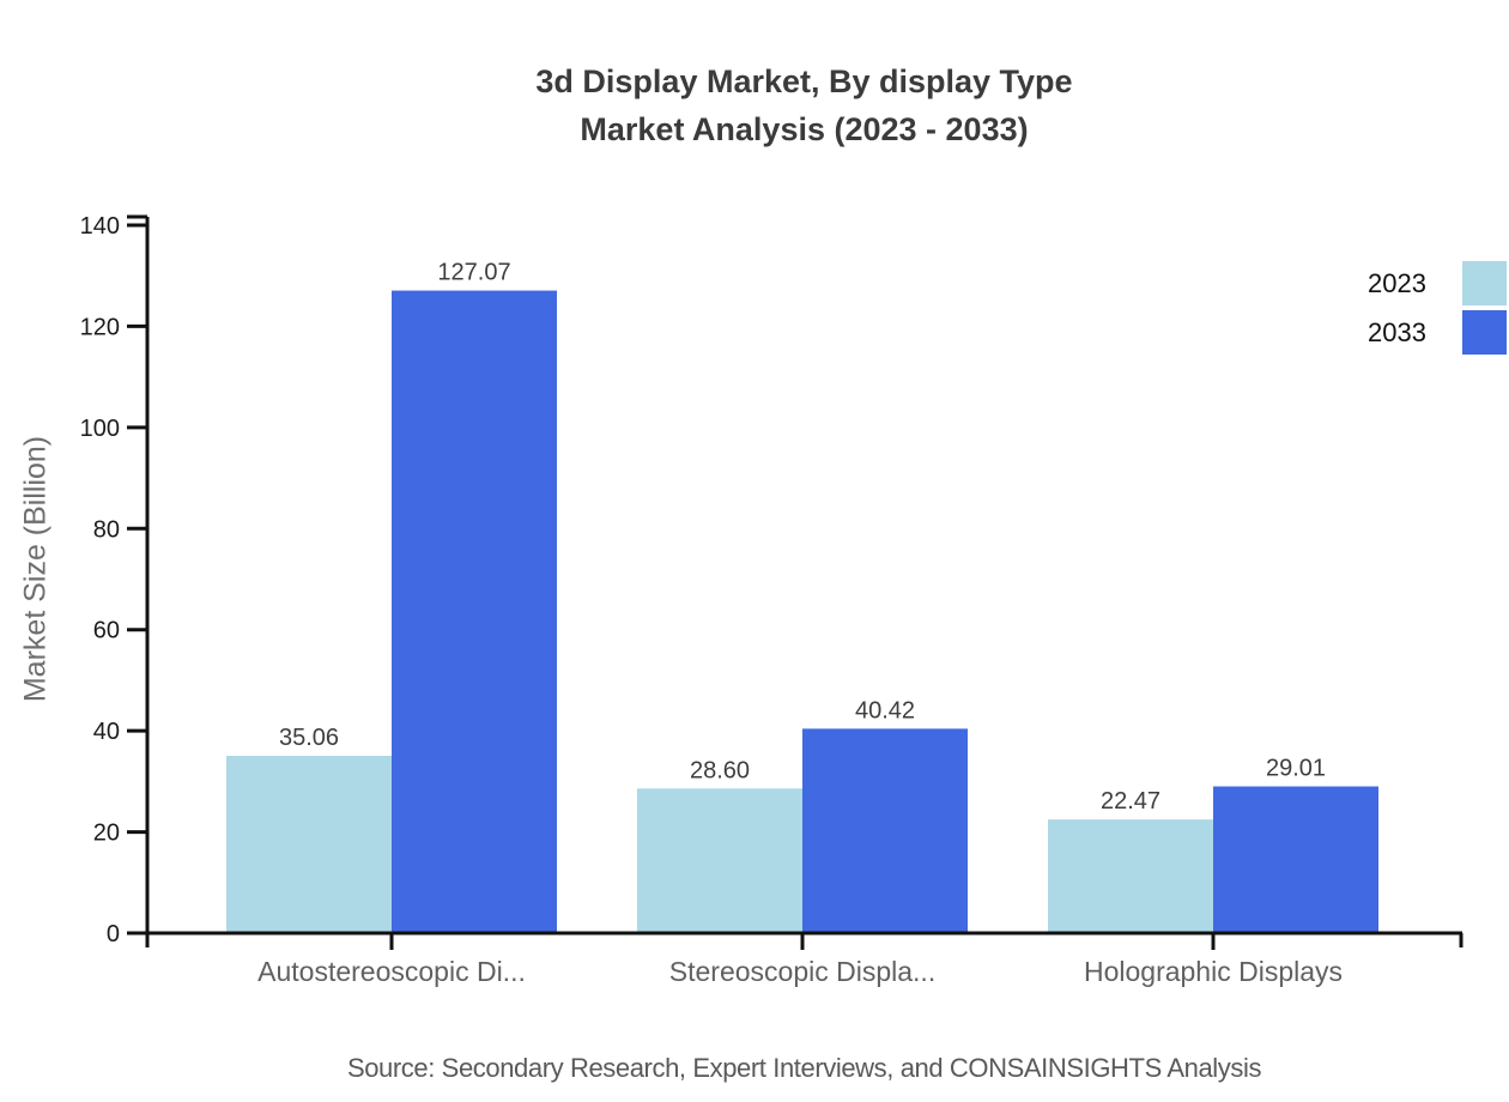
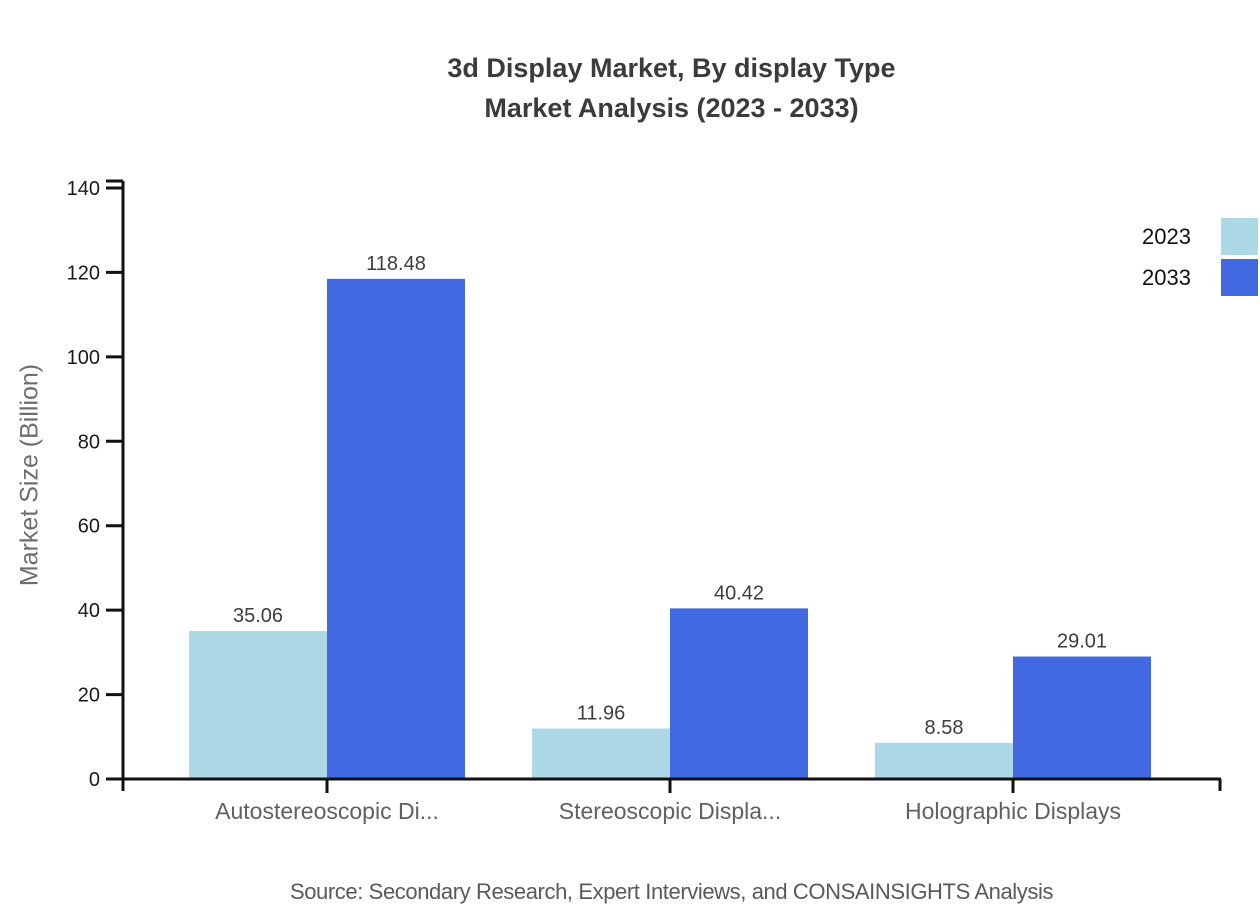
2033/Autostereoscopic Di...: 127.07 -> 118.48
2023/Stereoscopic Displa...: 28.60 -> 11.96
2023/Holographic Displays: 22.47 -> 8.58
